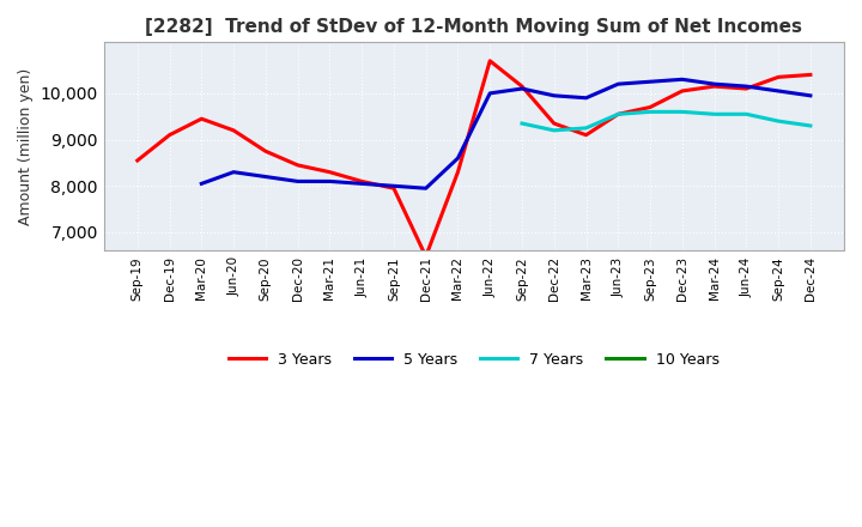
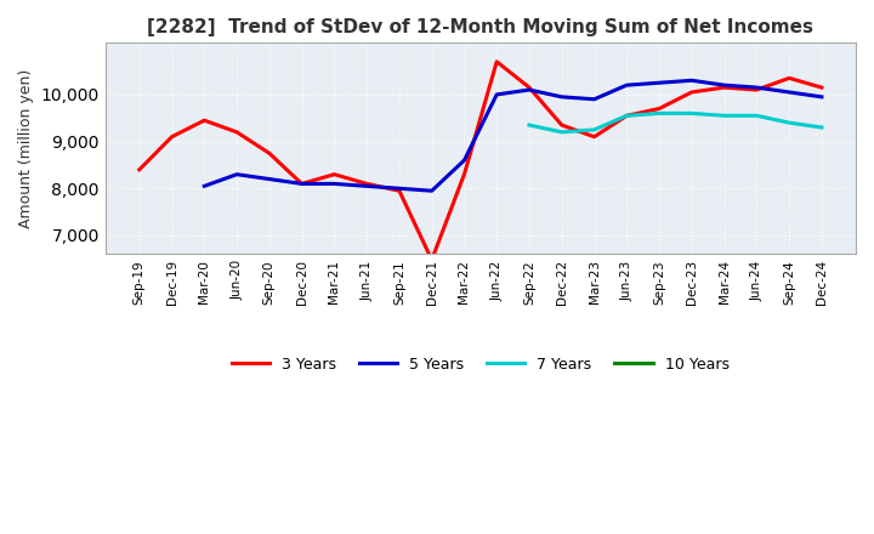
3 Years/Sep-19: 8,550 -> 8,400
3 Years/Dec-20: 8,450 -> 8,100
3 Years/Dec-24: 10,400 -> 10,150
